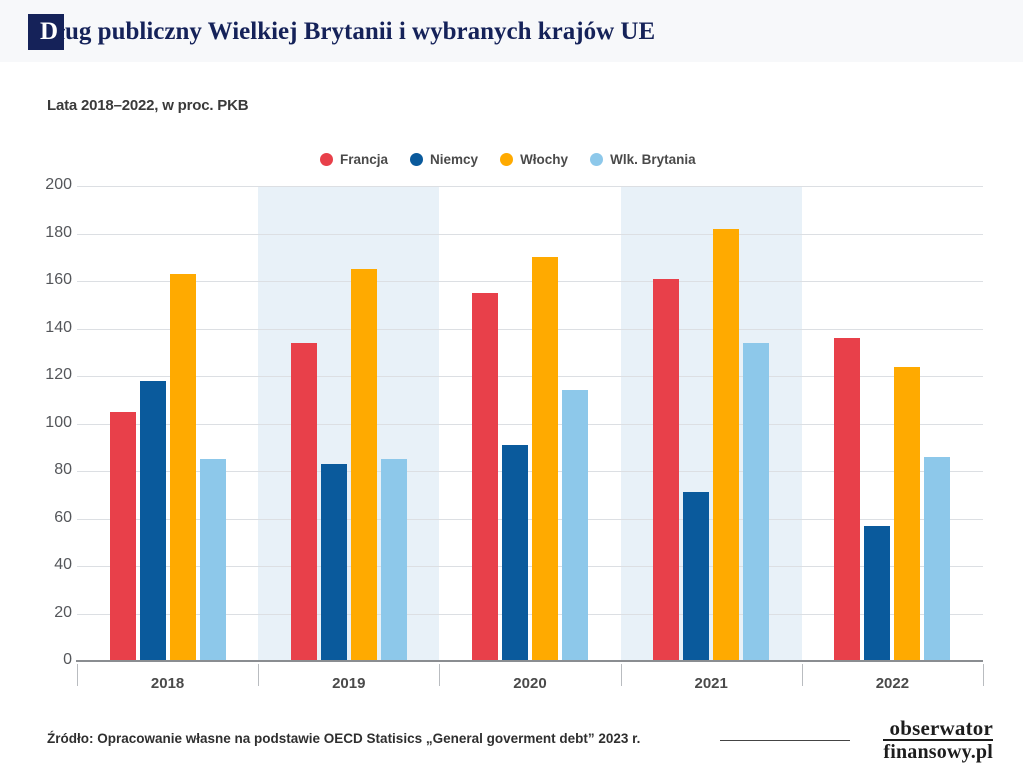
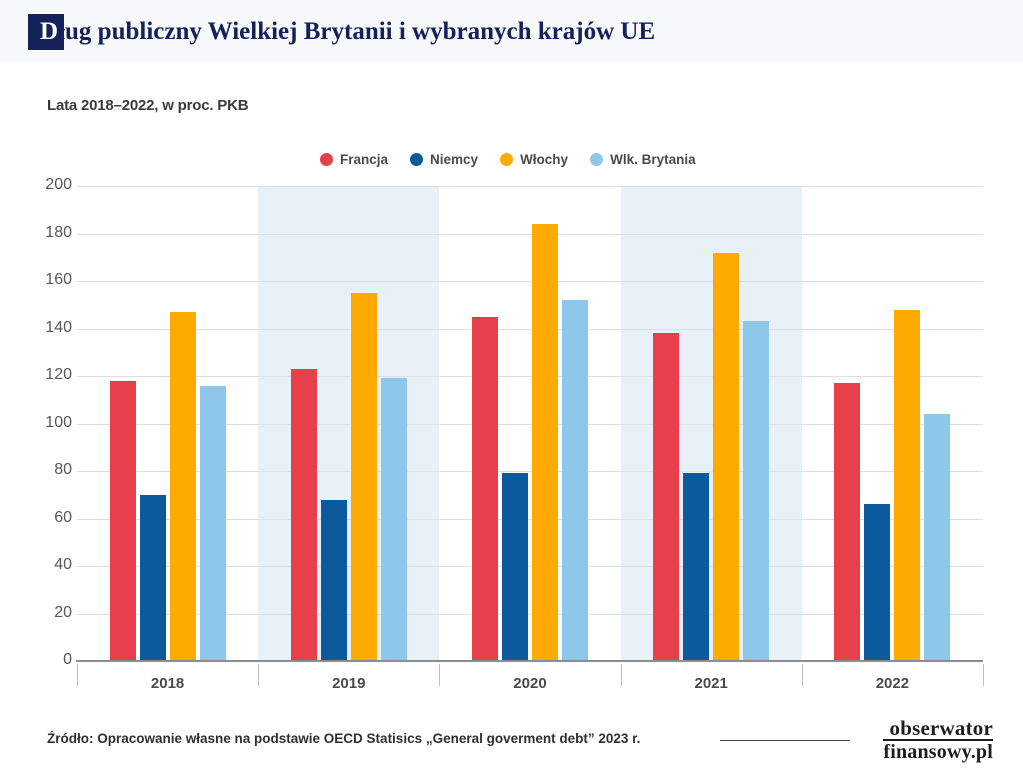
Francja/2018: 105 -> 118
Niemcy/2018: 118 -> 70
Włochy/2018: 163 -> 147
Wlk. Brytania/2018: 85 -> 116
Francja/2019: 134 -> 123
Niemcy/2019: 83 -> 68
Włochy/2019: 165 -> 155
Wlk. Brytania/2019: 85 -> 119
Francja/2020: 155 -> 145
Niemcy/2020: 91 -> 79
Włochy/2020: 170 -> 184
Wlk. Brytania/2020: 114 -> 152
Francja/2021: 161 -> 138
Niemcy/2021: 71 -> 79
Włochy/2021: 182 -> 172
Wlk. Brytania/2021: 134 -> 143
Francja/2022: 136 -> 117
Niemcy/2022: 57 -> 66
Włochy/2022: 124 -> 148
Wlk. Brytania/2022: 86 -> 104
